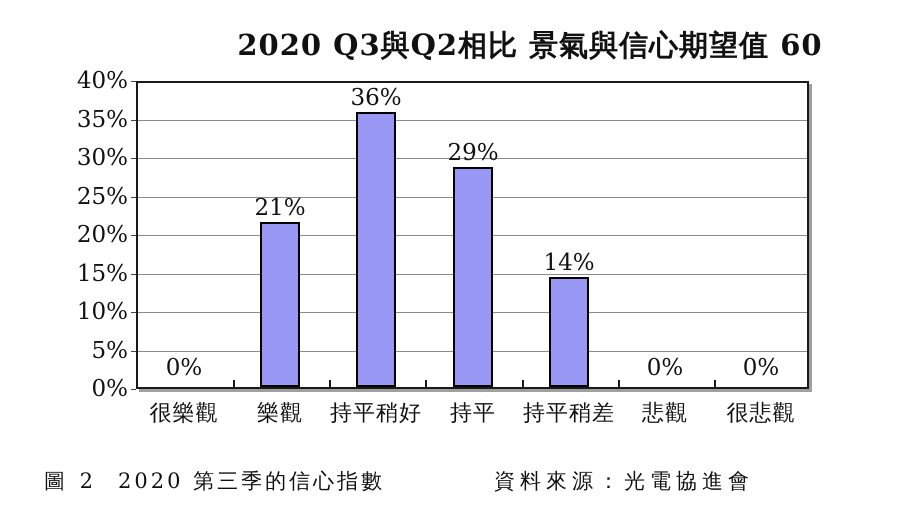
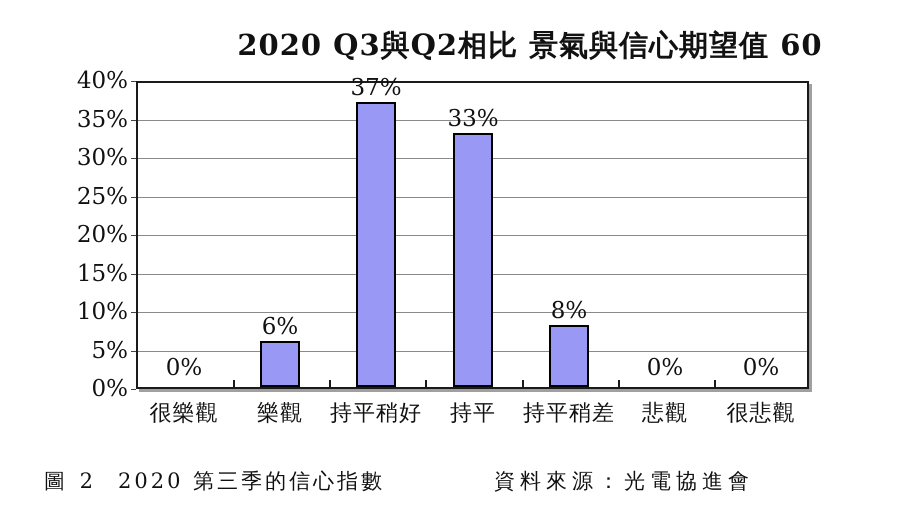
樂觀: 21% -> 6%
持平稍好: 36% -> 37%
持平: 29% -> 33%
持平稍差: 14% -> 8%
